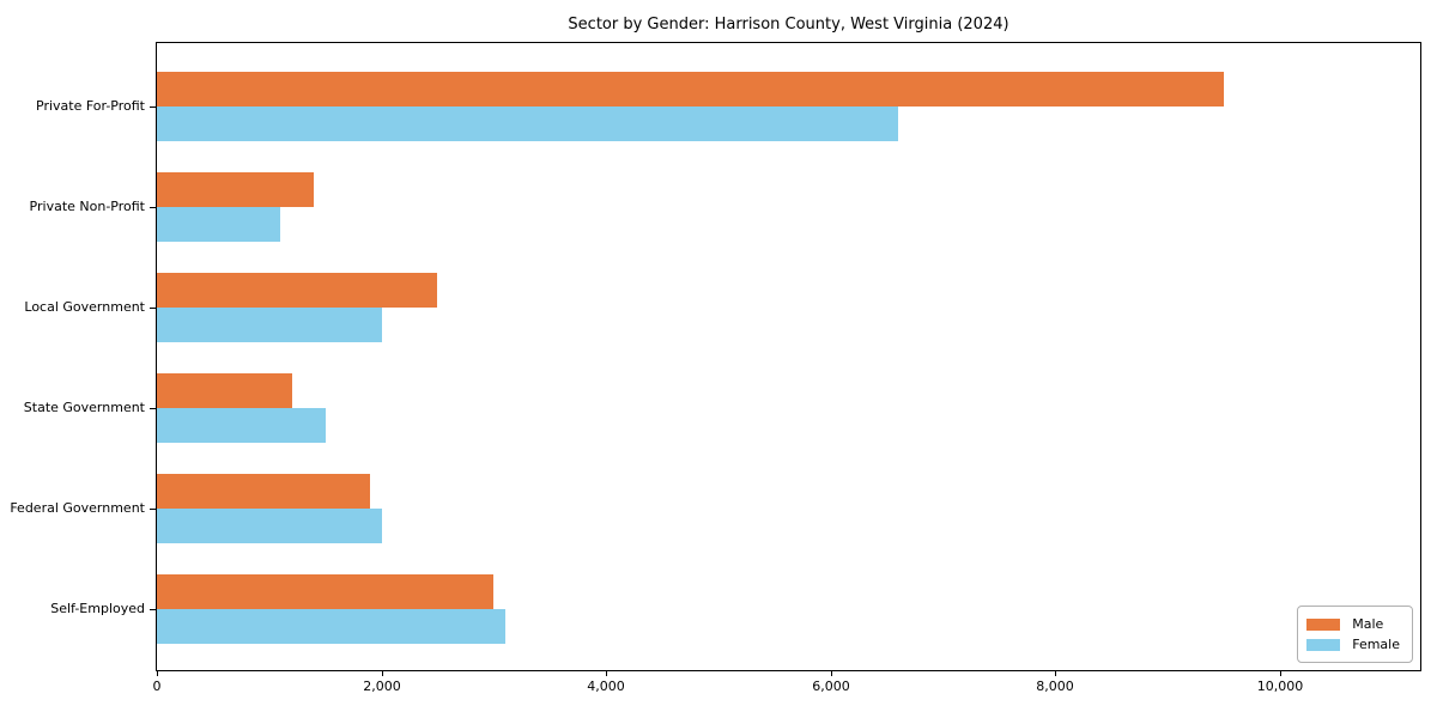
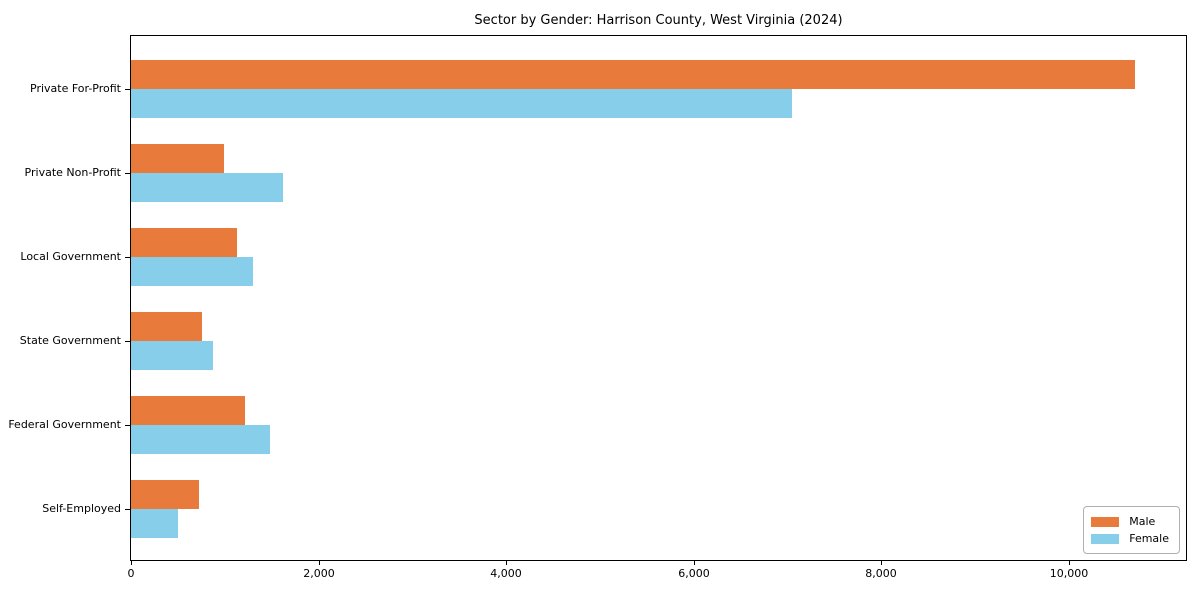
Male/Private For-Profit: 9500 -> 10700
Female/Private For-Profit: 6600 -> 7000
Male/Private Non-Profit: 1400 -> 1000
Female/Private Non-Profit: 1100 -> 1600
Male/Local Government: 2500 -> 1100
Female/Local Government: 2000 -> 1300
Male/State Government: 1200 -> 800
Female/State Government: 1500 -> 900
Male/Federal Government: 1900 -> 1200
Female/Federal Government: 2000 -> 1500
Male/Self-Employed: 3000 -> 700
Female/Self-Employed: 3100 -> 500
